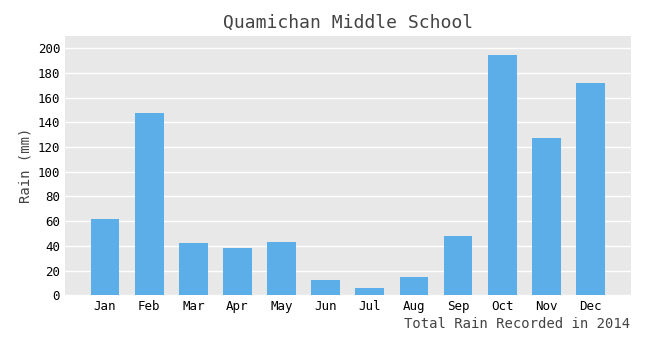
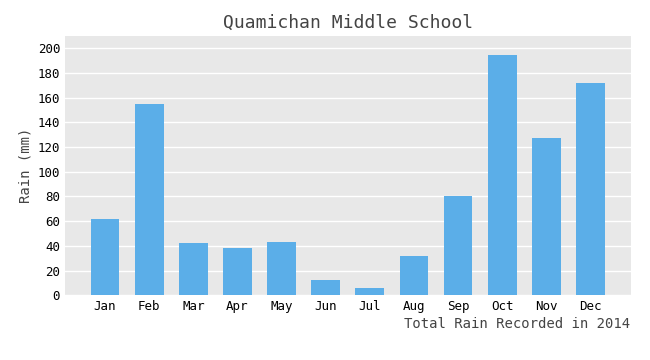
Feb: 148 -> 155
Aug: 15 -> 32
Sep: 48 -> 80
